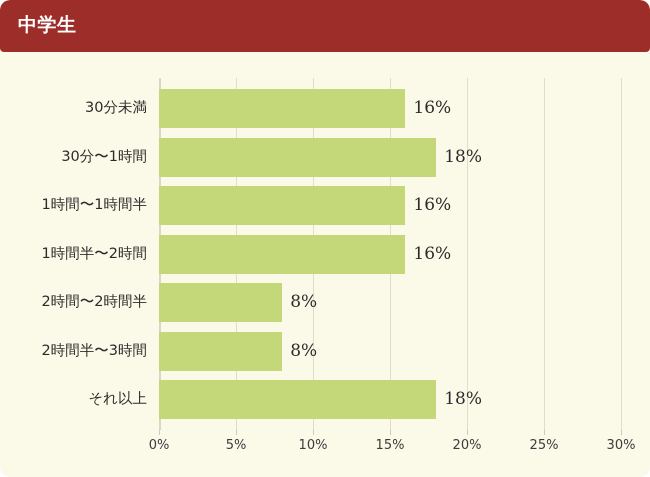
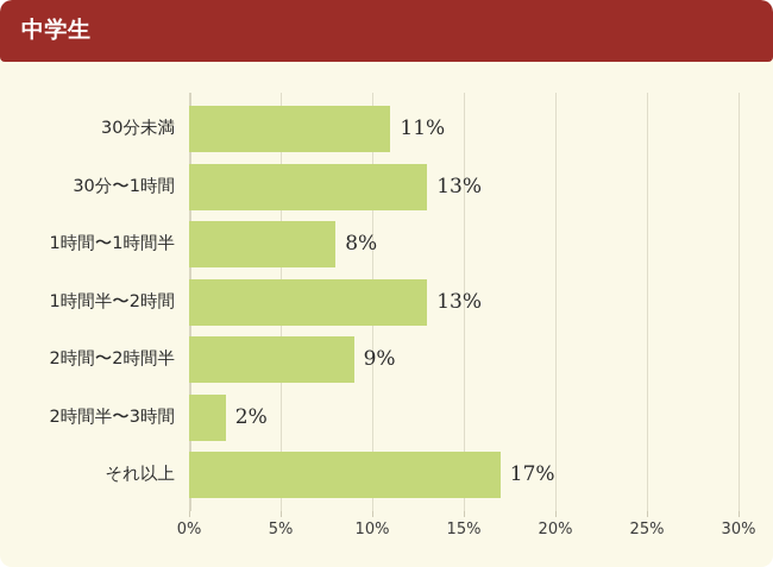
30分未満: 16% -> 11%
30分〜1時間: 18% -> 13%
1時間〜1時間半: 16% -> 8%
1時間半〜2時間: 16% -> 13%
2時間〜2時間半: 8% -> 9%
2時間半〜3時間: 8% -> 2%
それ以上: 18% -> 17%
